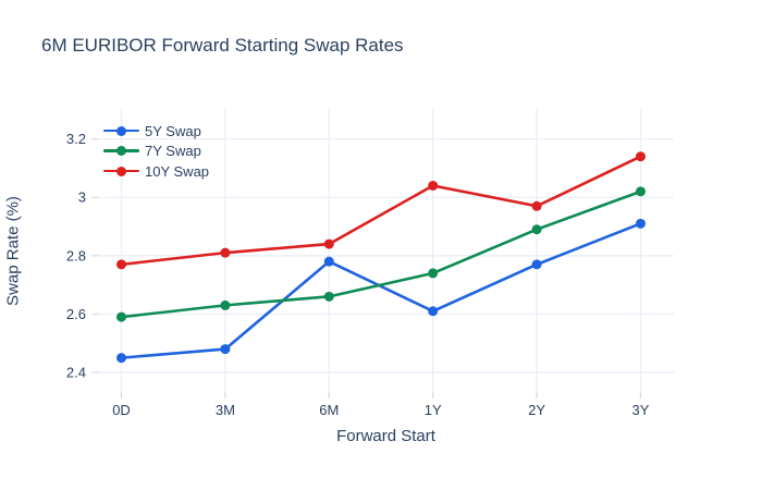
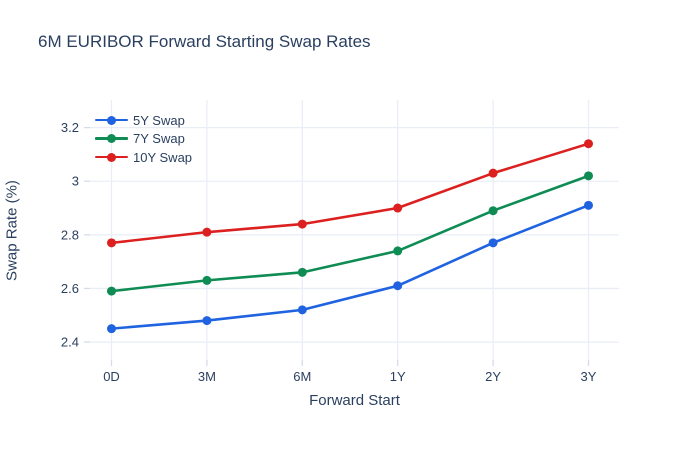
5Y Swap/6M: 2.78 -> 2.52
10Y Swap/1Y: 3.04 -> 2.90
10Y Swap/2Y: 2.97 -> 3.03
